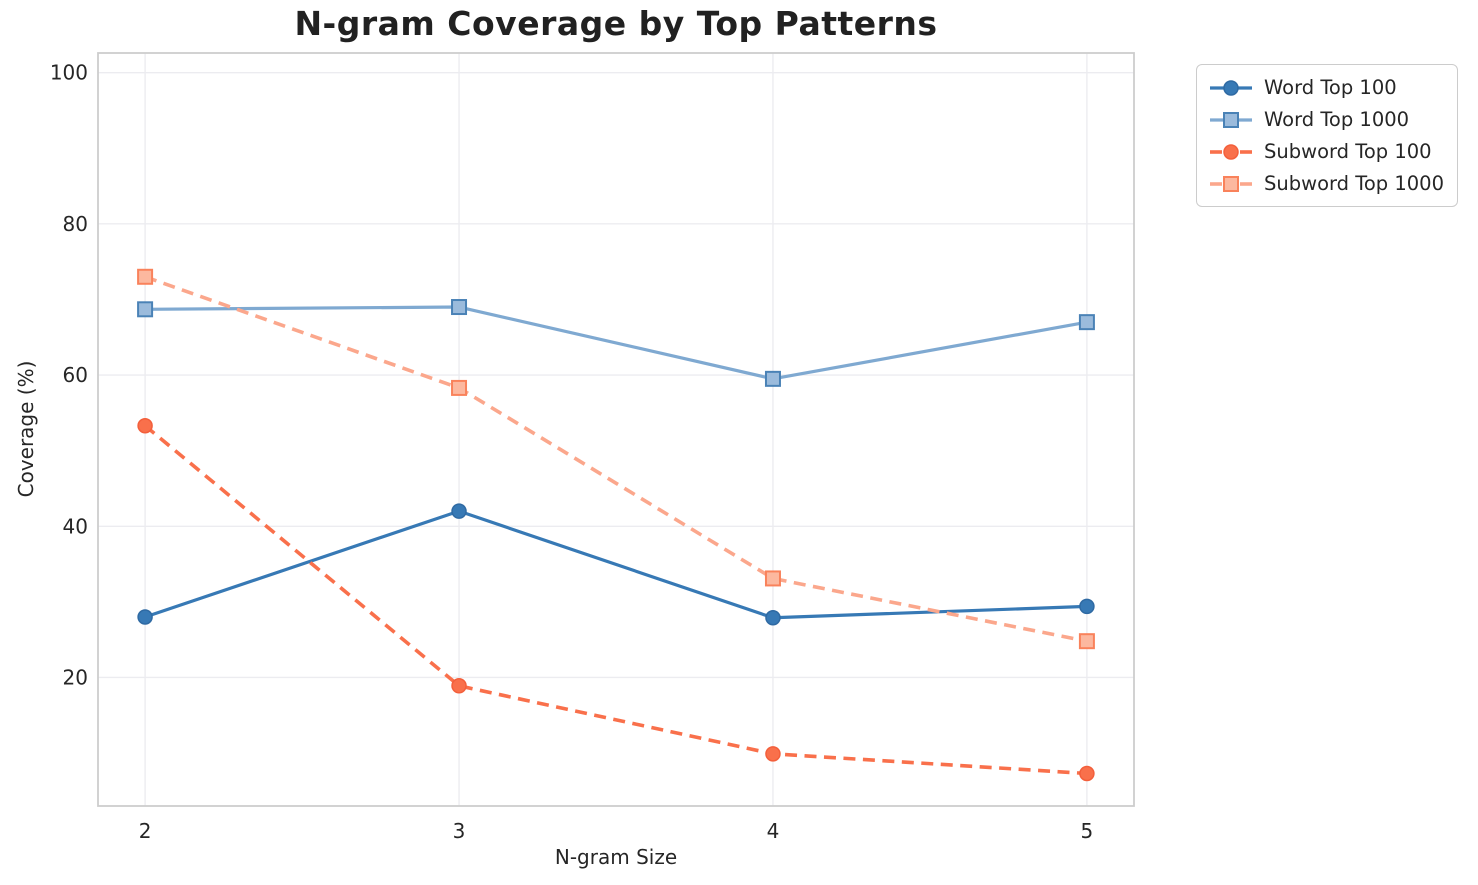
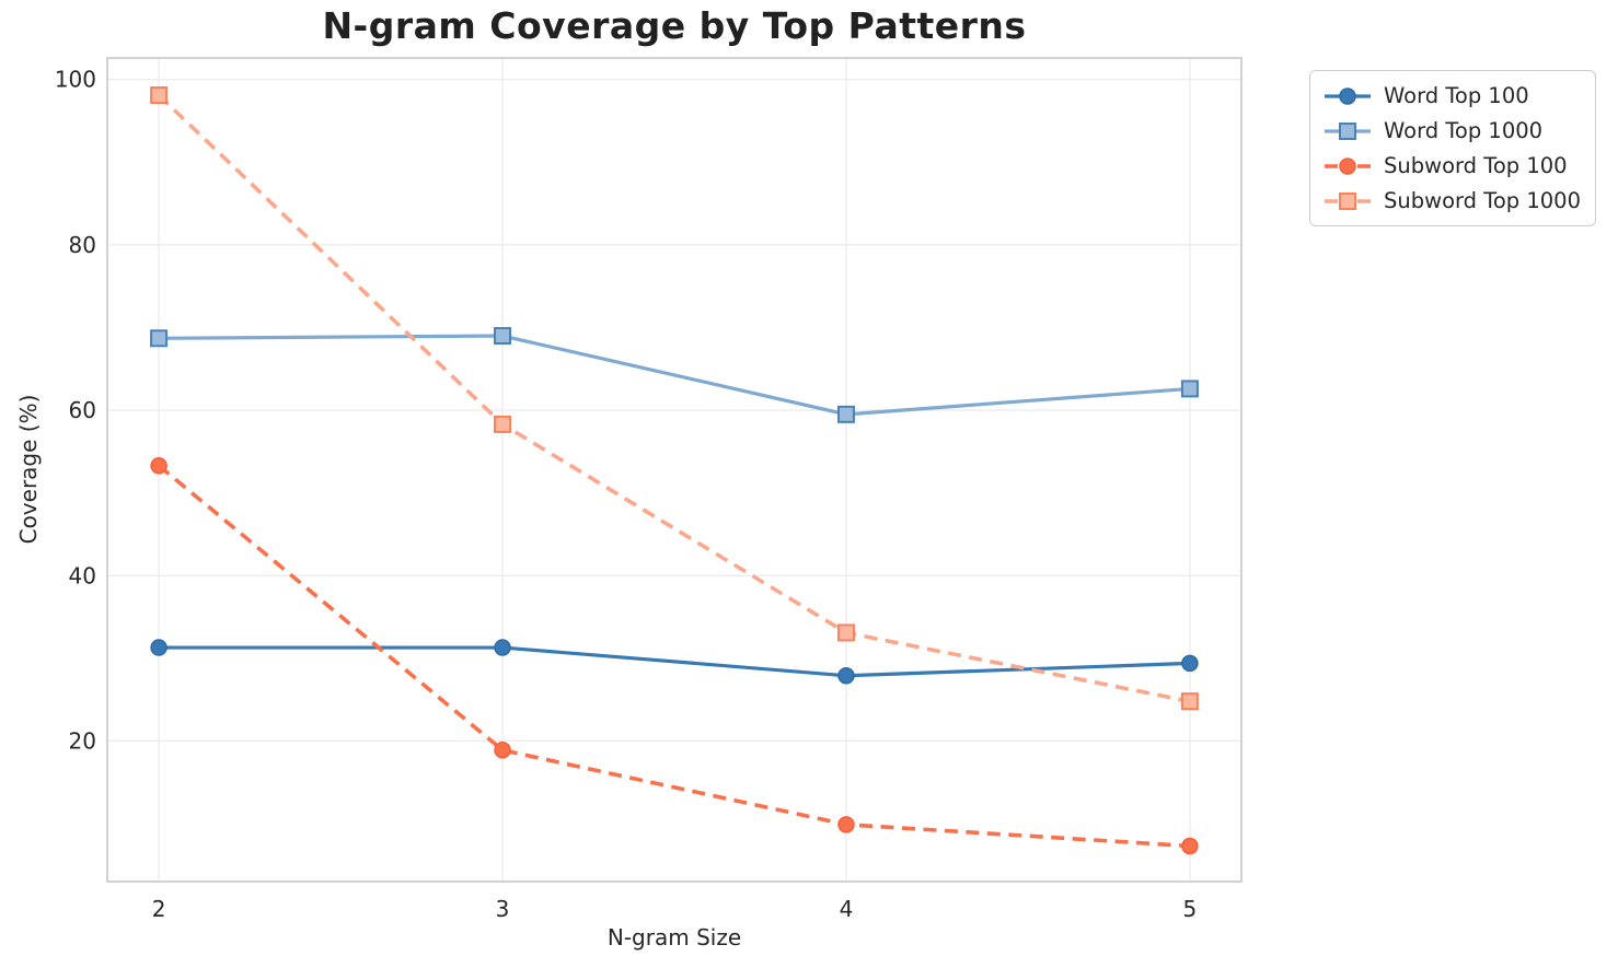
Word Top 100/2: 28 -> 31
Subword Top 1000/2: 73 -> 98
Word Top 100/3: 42 -> 31
Word Top 1000/5: 67 -> 63
